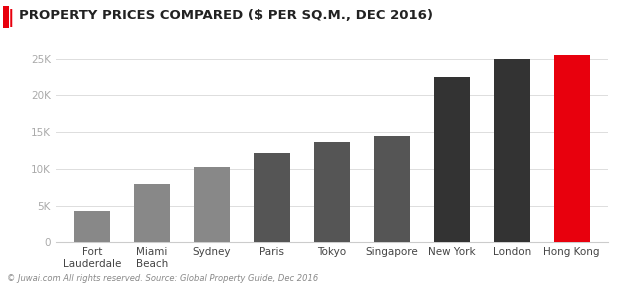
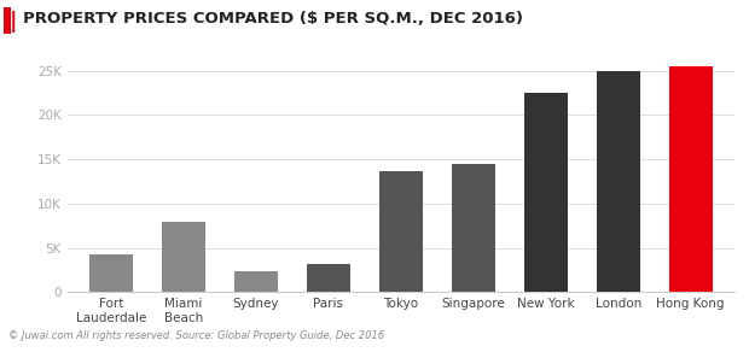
Sydney: 10.2K -> 2.4K
Paris: 12.2K -> 3.2K
